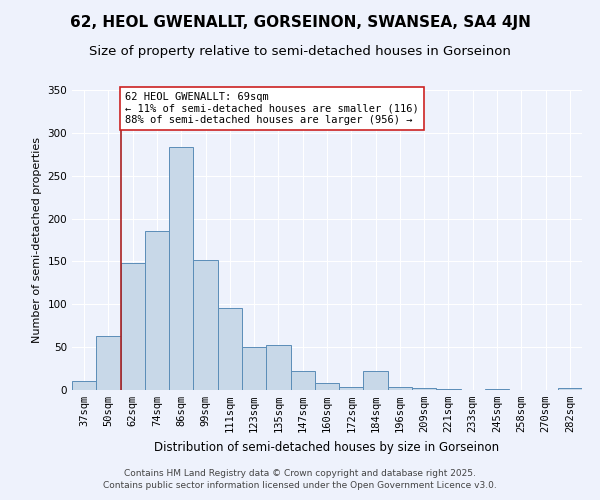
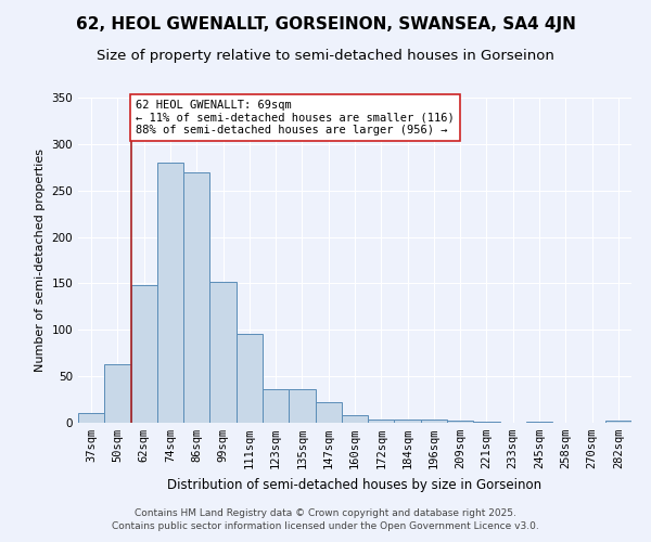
74sqm: 186 -> 280
86sqm: 284 -> 270
123sqm: 50 -> 36
135sqm: 52 -> 36
184sqm: 22 -> 3
